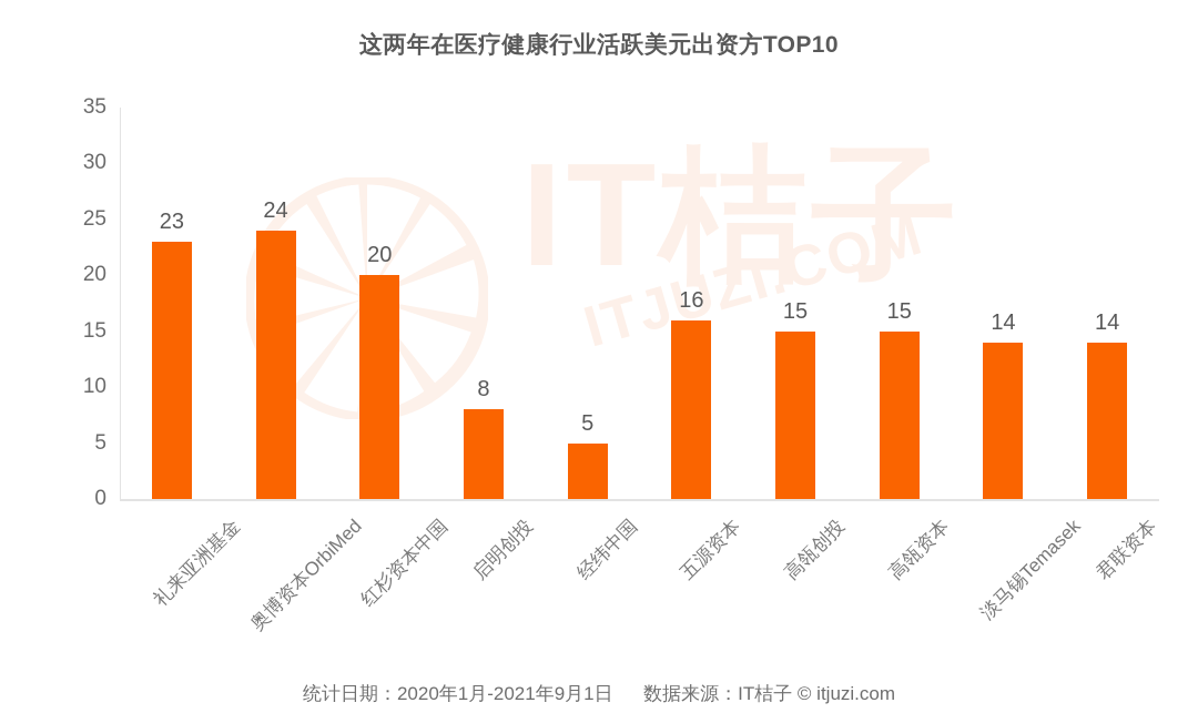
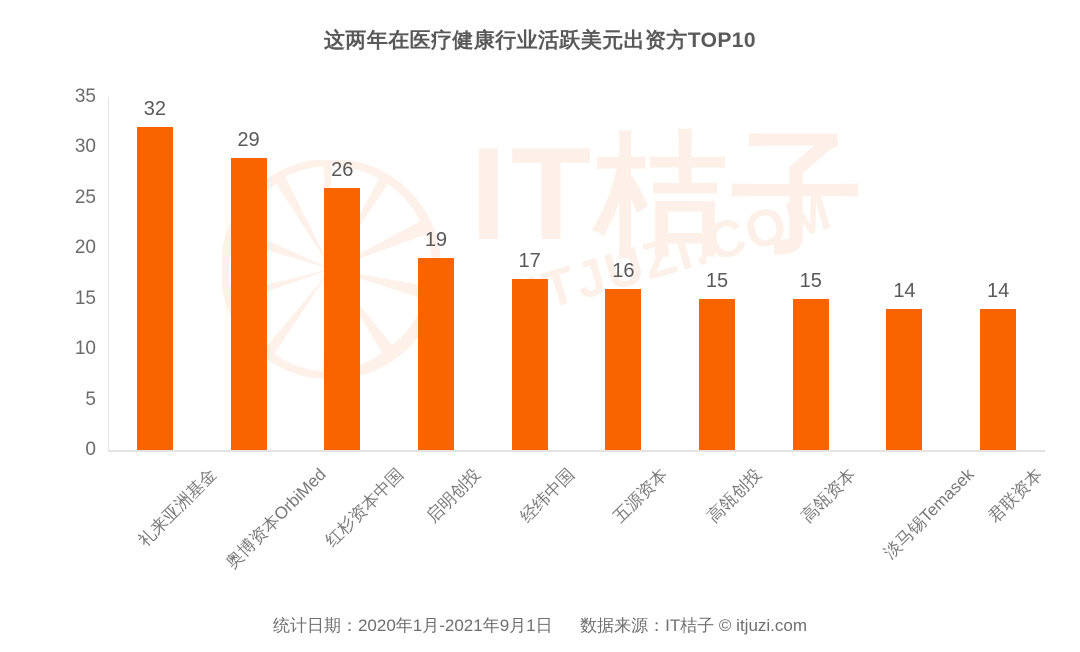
礼来亚洲基金: 23 -> 32
奥博资本OrbiMed: 24 -> 29
红杉资本中国: 20 -> 26
启明创投: 8 -> 19
经纬中国: 5 -> 17
